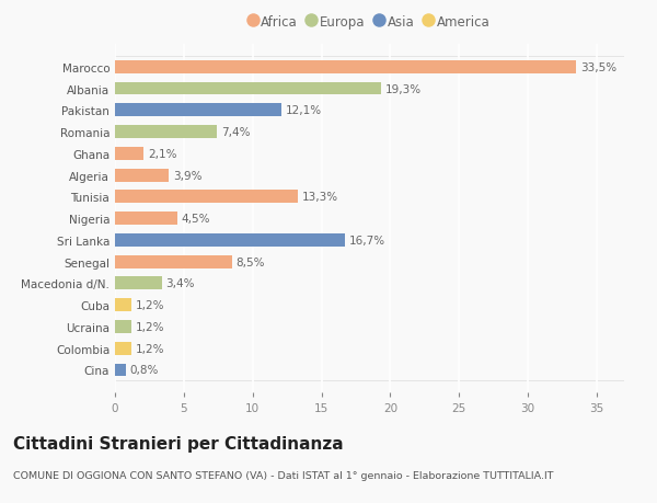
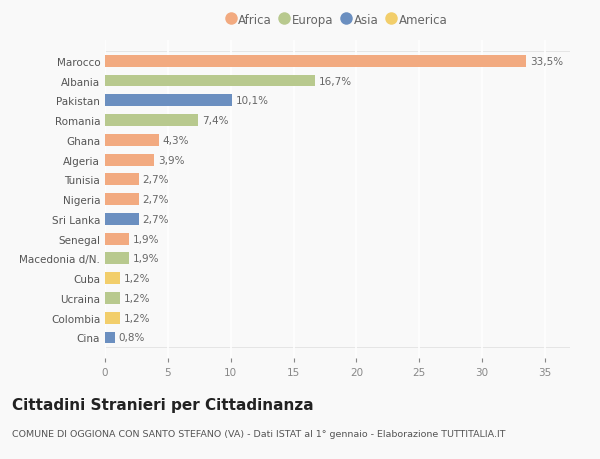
Albania: 19,3% -> 16,7%
Pakistan: 12,1% -> 10,1%
Ghana: 2,1% -> 4,3%
Tunisia: 13,3% -> 2,7%
Nigeria: 4,5% -> 2,7%
Sri Lanka: 16,7% -> 2,7%
Senegal: 8,5% -> 1,9%
Macedonia d/N.: 3,4% -> 1,9%
